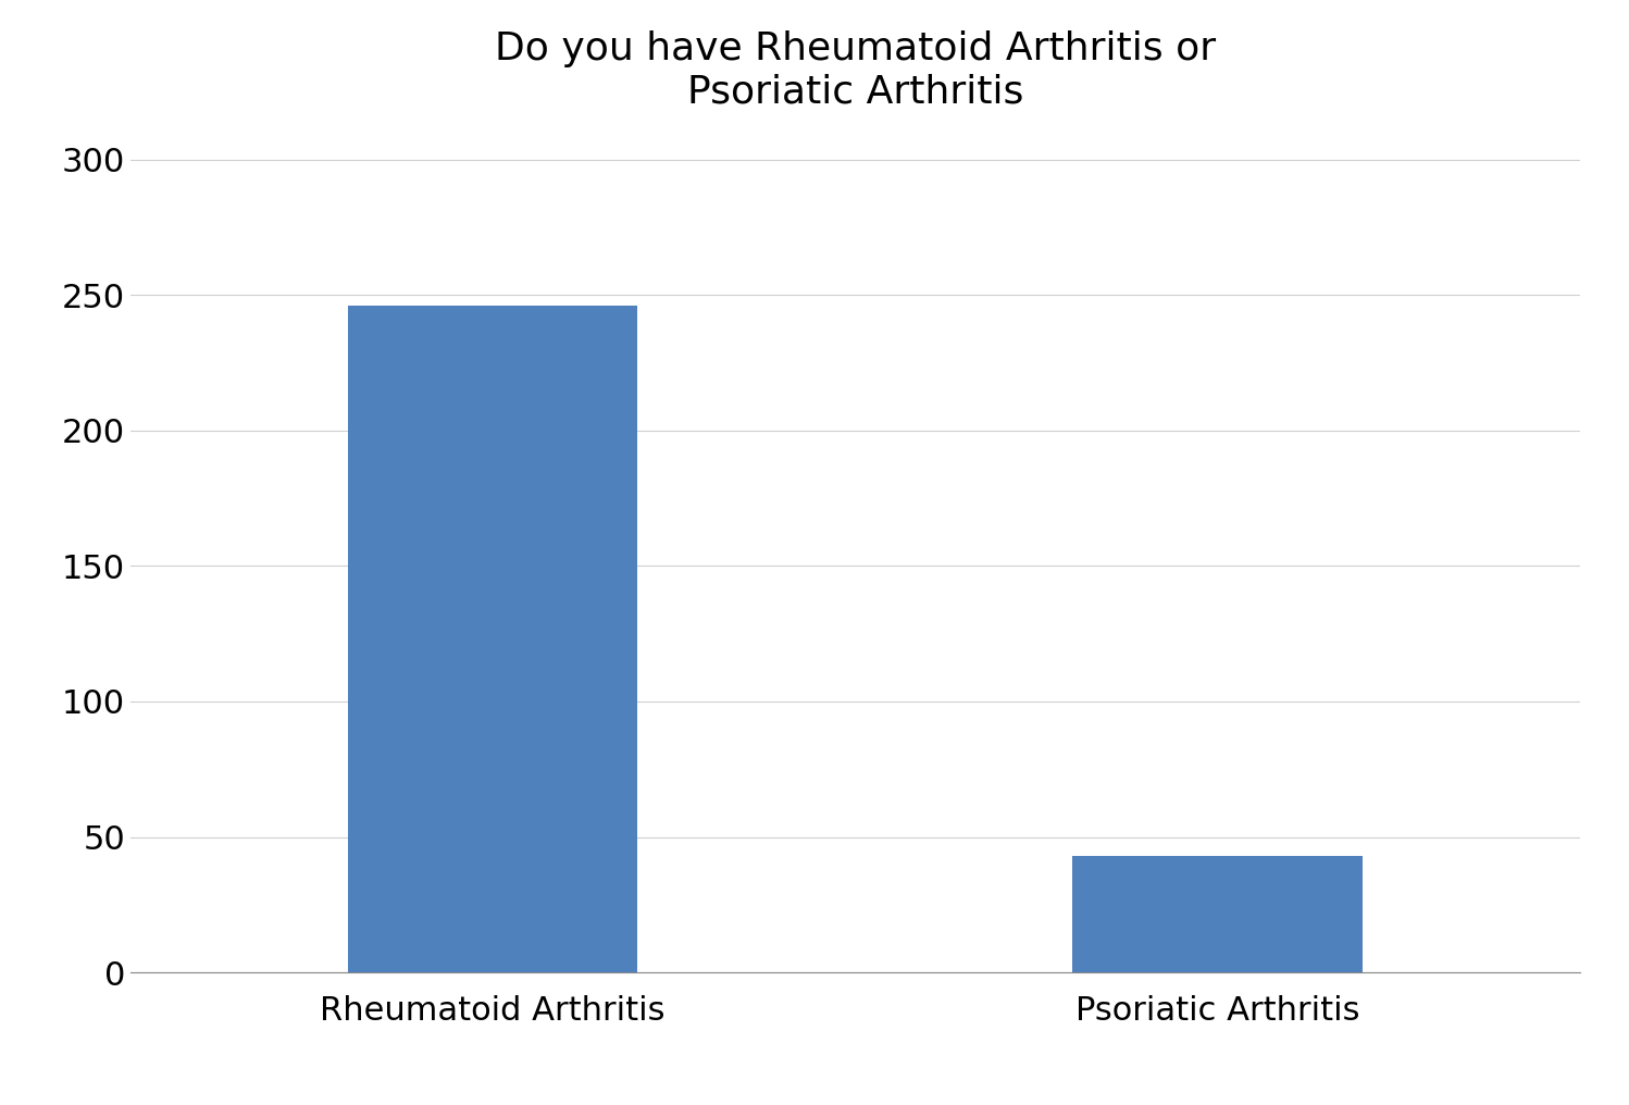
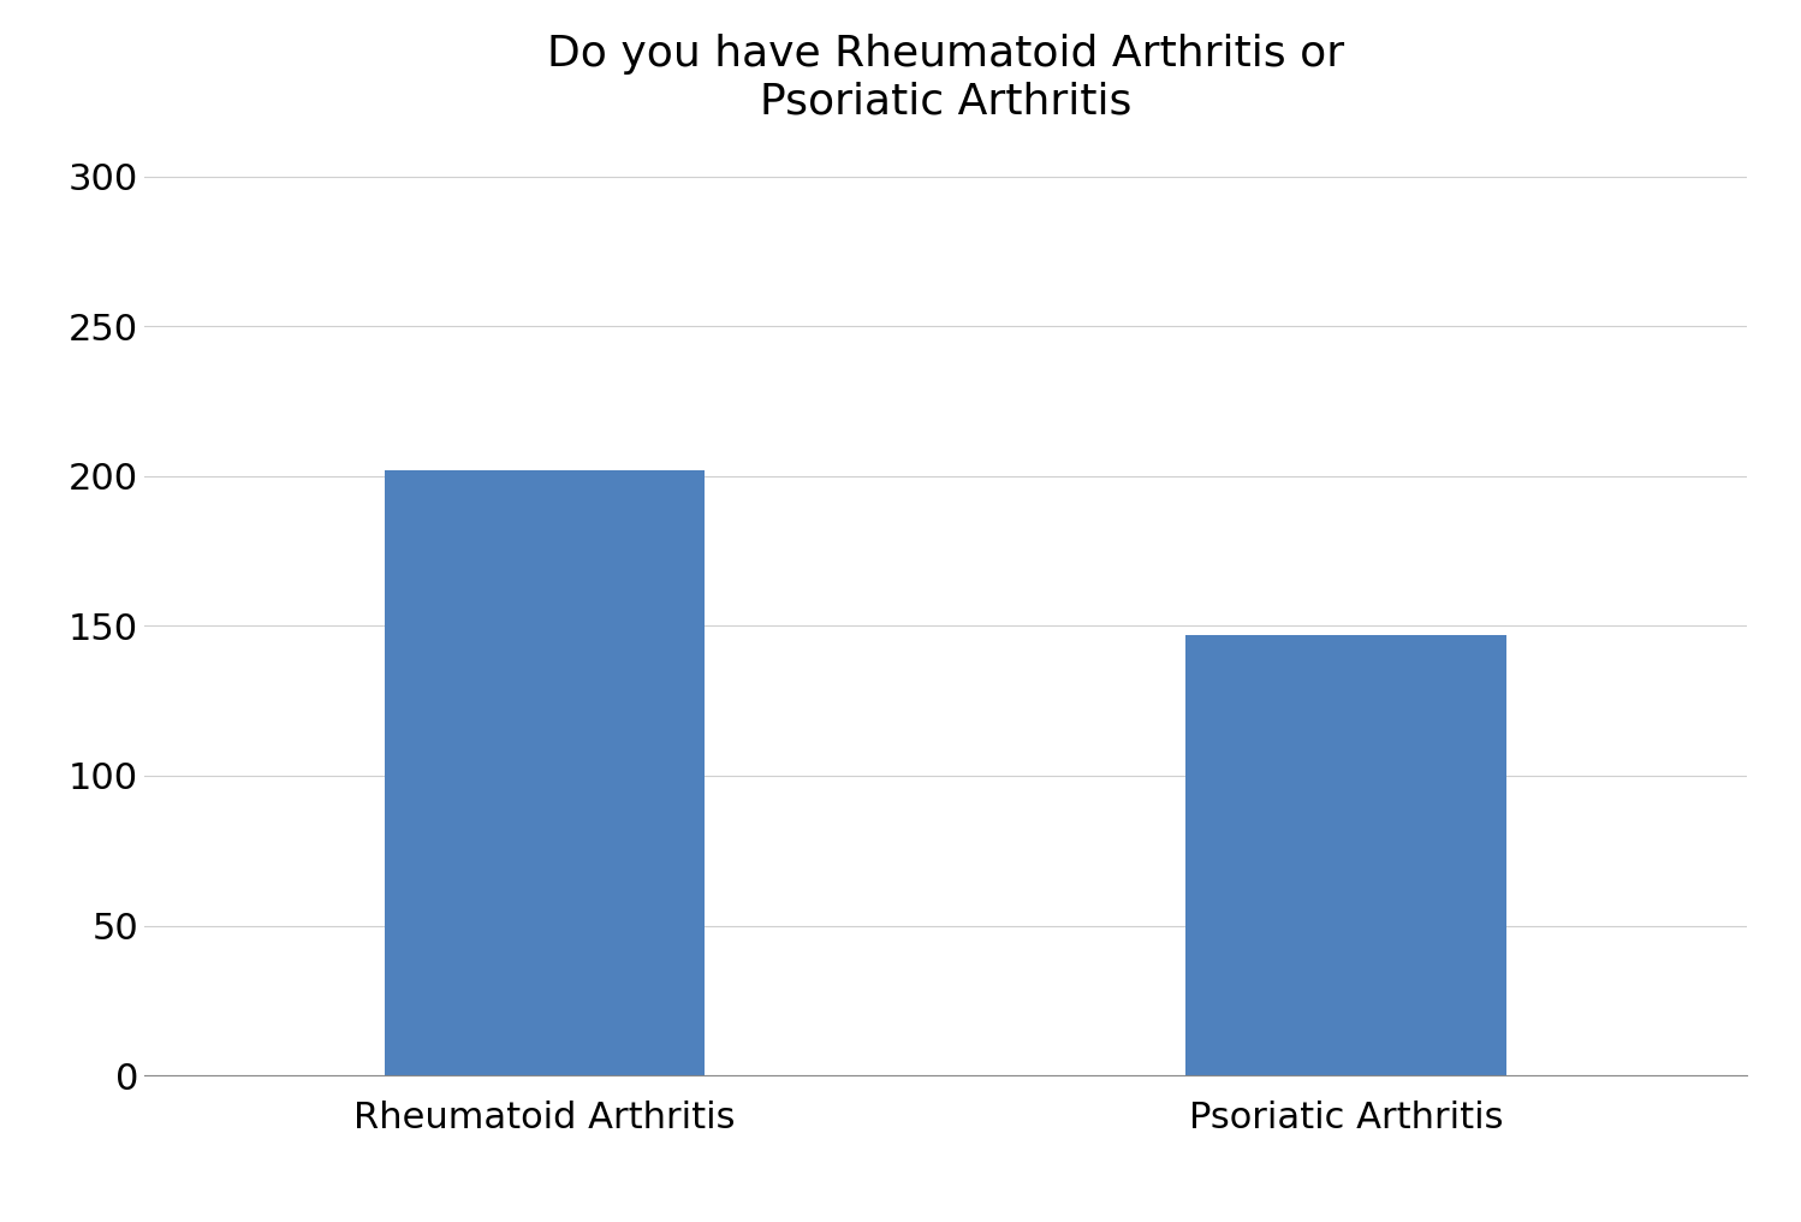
Rheumatoid Arthritis: 246 -> 202
Psoriatic Arthritis: 43 -> 147
